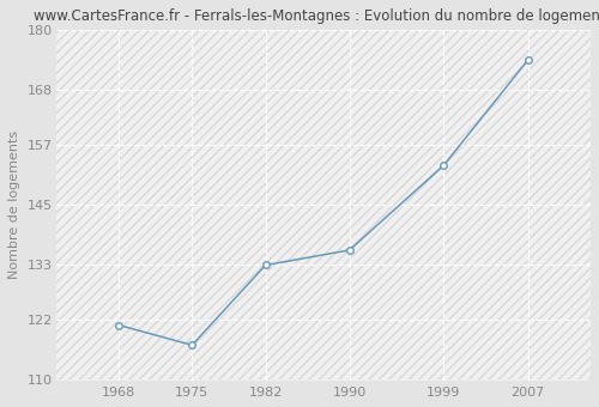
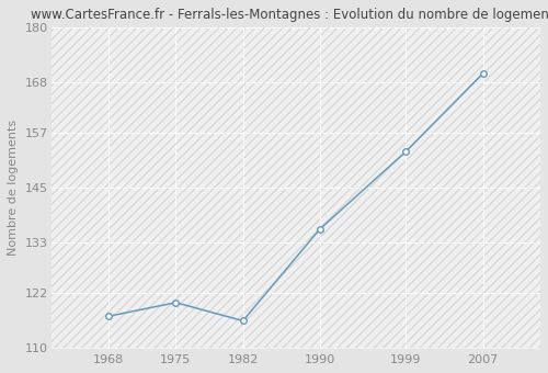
1968: 121 -> 117
1975: 117 -> 120
1982: 133 -> 116
2007: 174 -> 170
